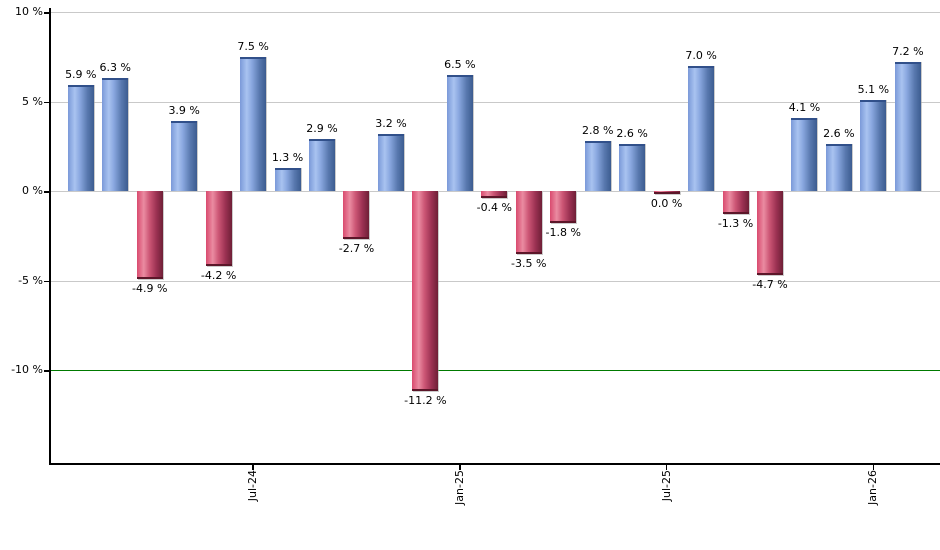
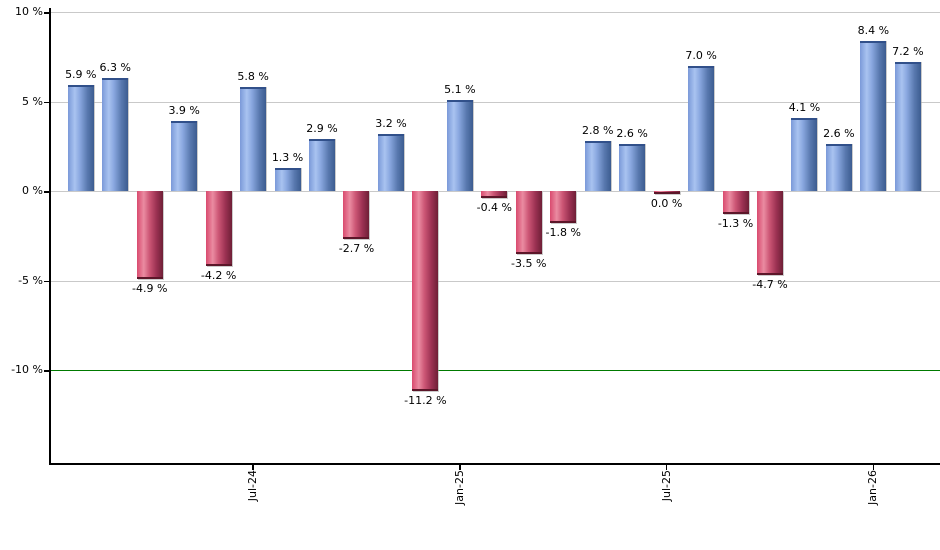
Jul-24: 7.5 -> 5.8
Jan-25: 6.5 -> 5.1
Jan-26: 5.1 -> 8.4
